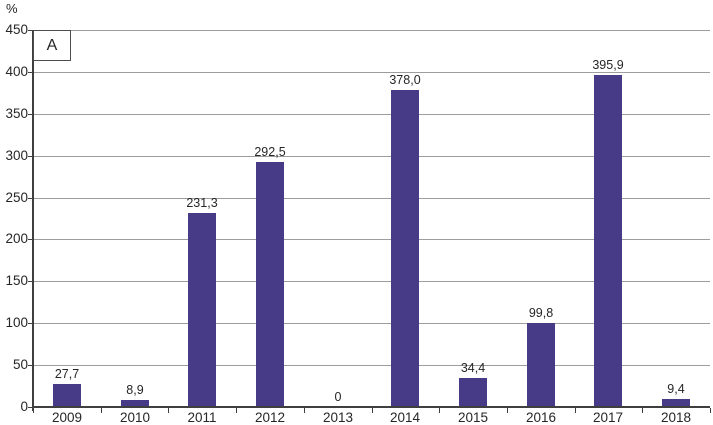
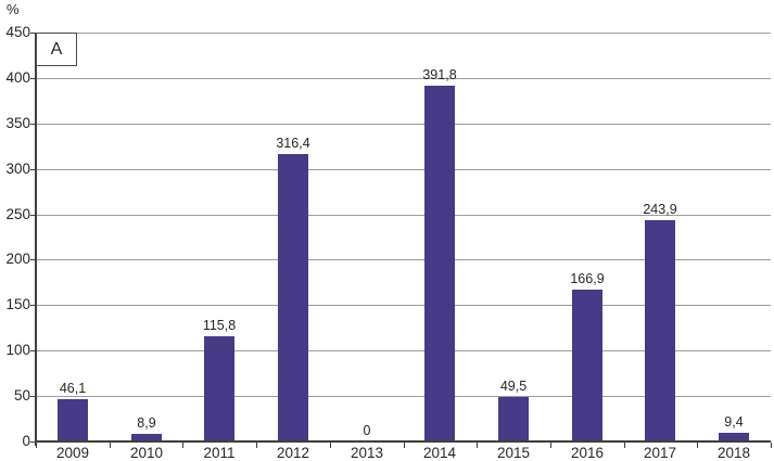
2009: 27,7 -> 46,1
2011: 231,3 -> 115,8
2012: 292,5 -> 316,4
2014: 378,0 -> 391,8
2015: 34,4 -> 49,5
2016: 99,8 -> 166,9
2017: 395,9 -> 243,9
